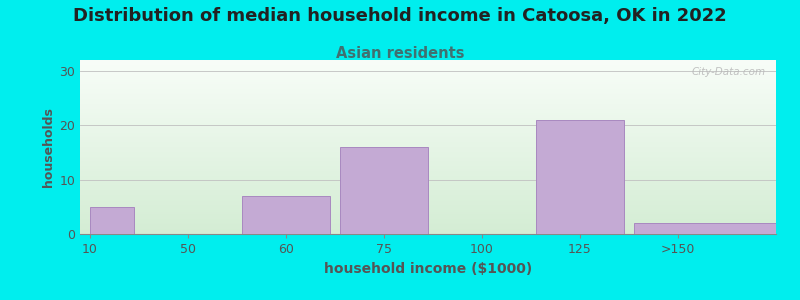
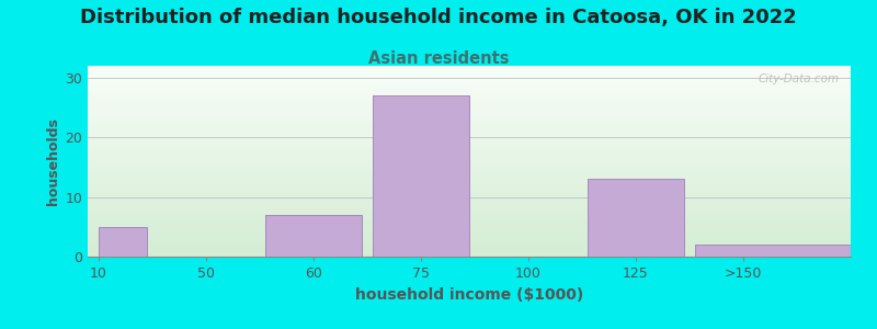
75: 16 -> 27
125: 21 -> 13
